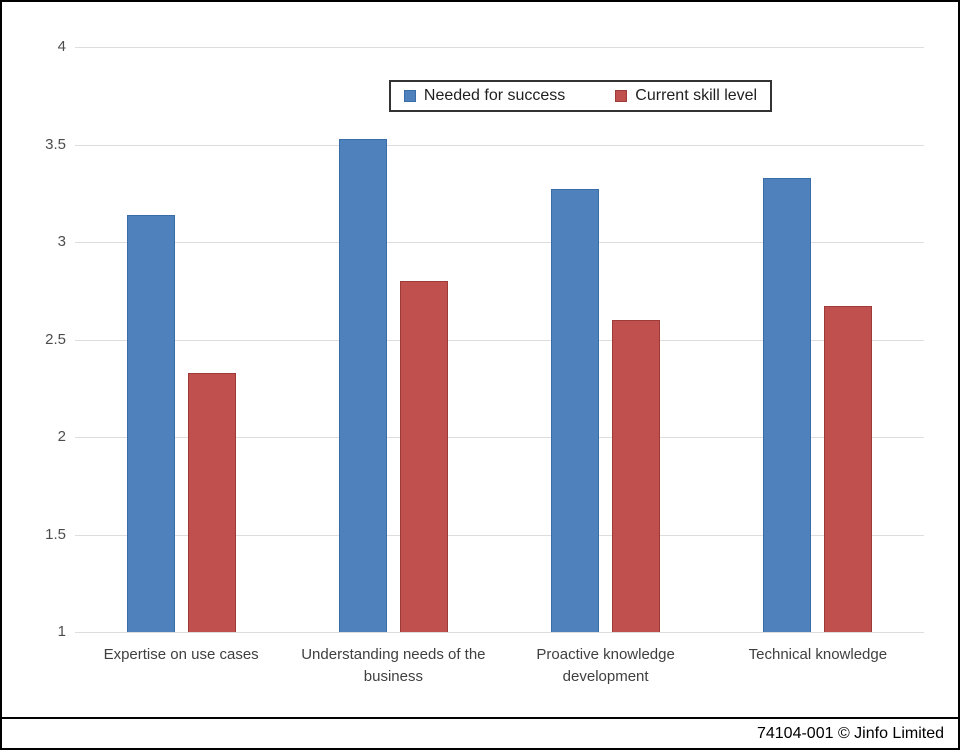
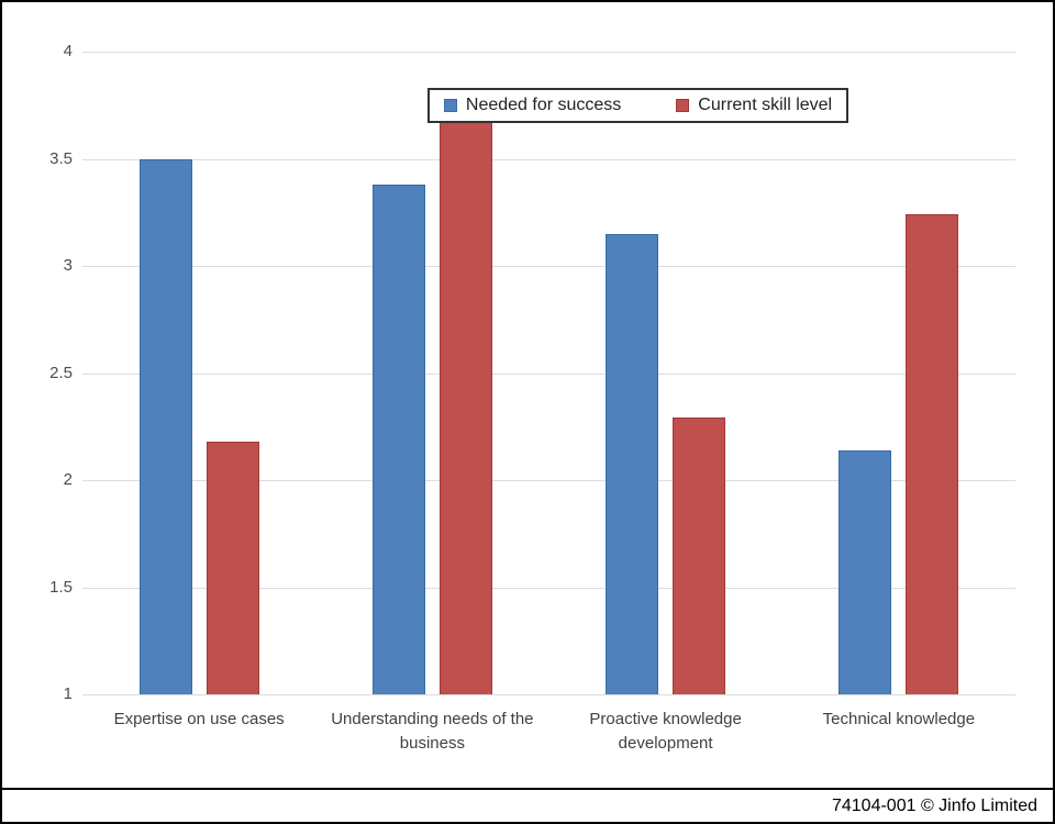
Needed for success/Expertise on use cases: 3.14 -> 3.50
Current skill level/Expertise on use cases: 2.33 -> 2.18
Needed for success/Understanding needs of the business: 3.53 -> 3.38
Current skill level/Understanding needs of the business: 2.80 -> 3.71
Needed for success/Proactive knowledge development: 3.27 -> 3.15
Current skill level/Proactive knowledge development: 2.60 -> 2.29
Needed for success/Technical knowledge: 3.33 -> 2.14
Current skill level/Technical knowledge: 2.67 -> 3.24
